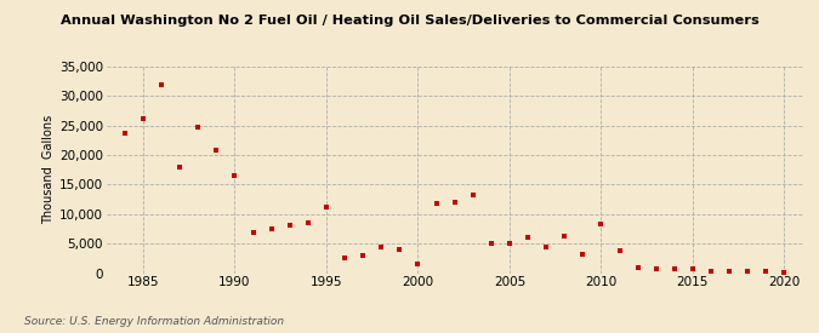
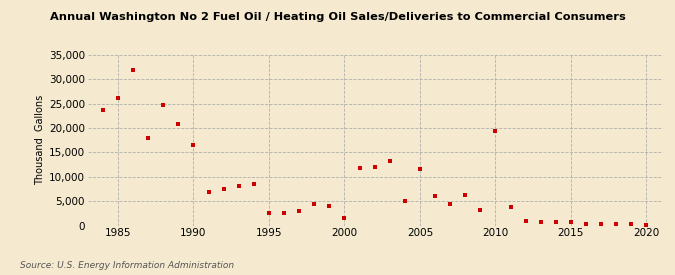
1995: 11,100 -> 2,500
2005: 5,100 -> 11,500
2010: 8,300 -> 19,500
